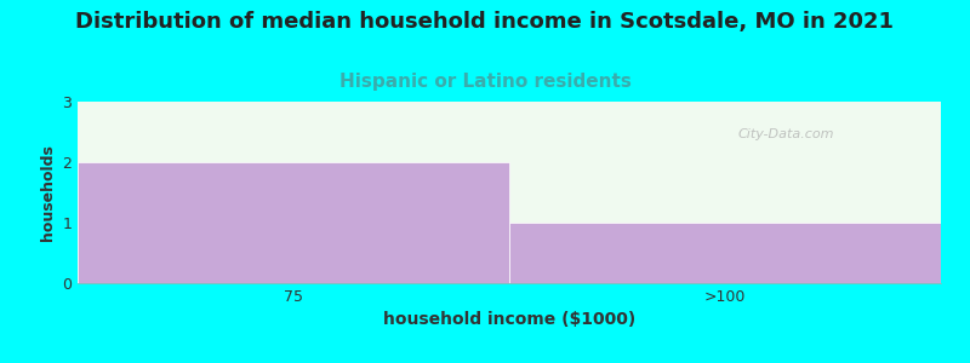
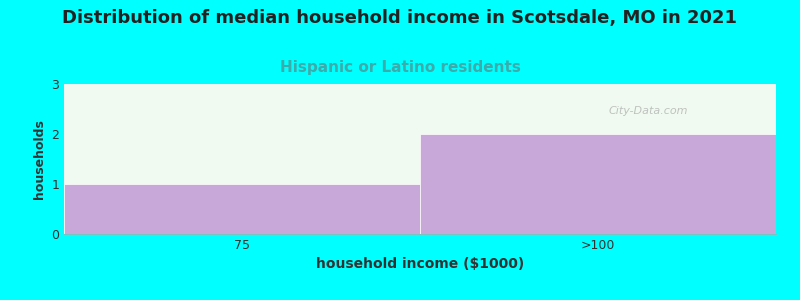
75: 2 -> 1
>100: 1 -> 2
